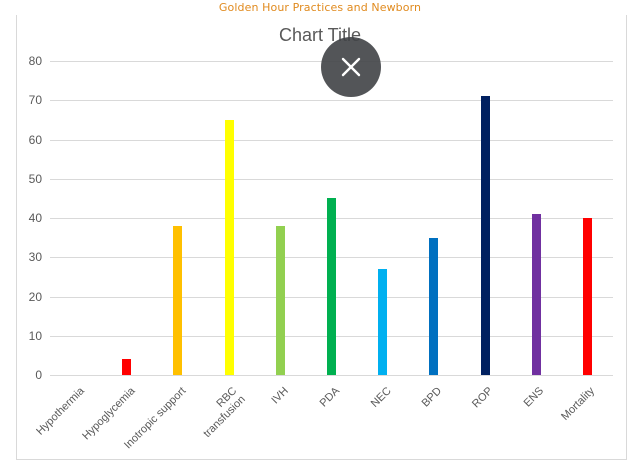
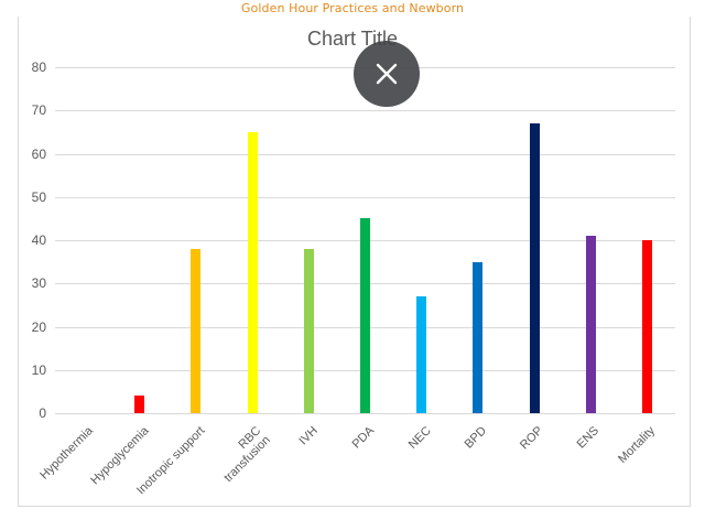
ROP: 71 -> 67
